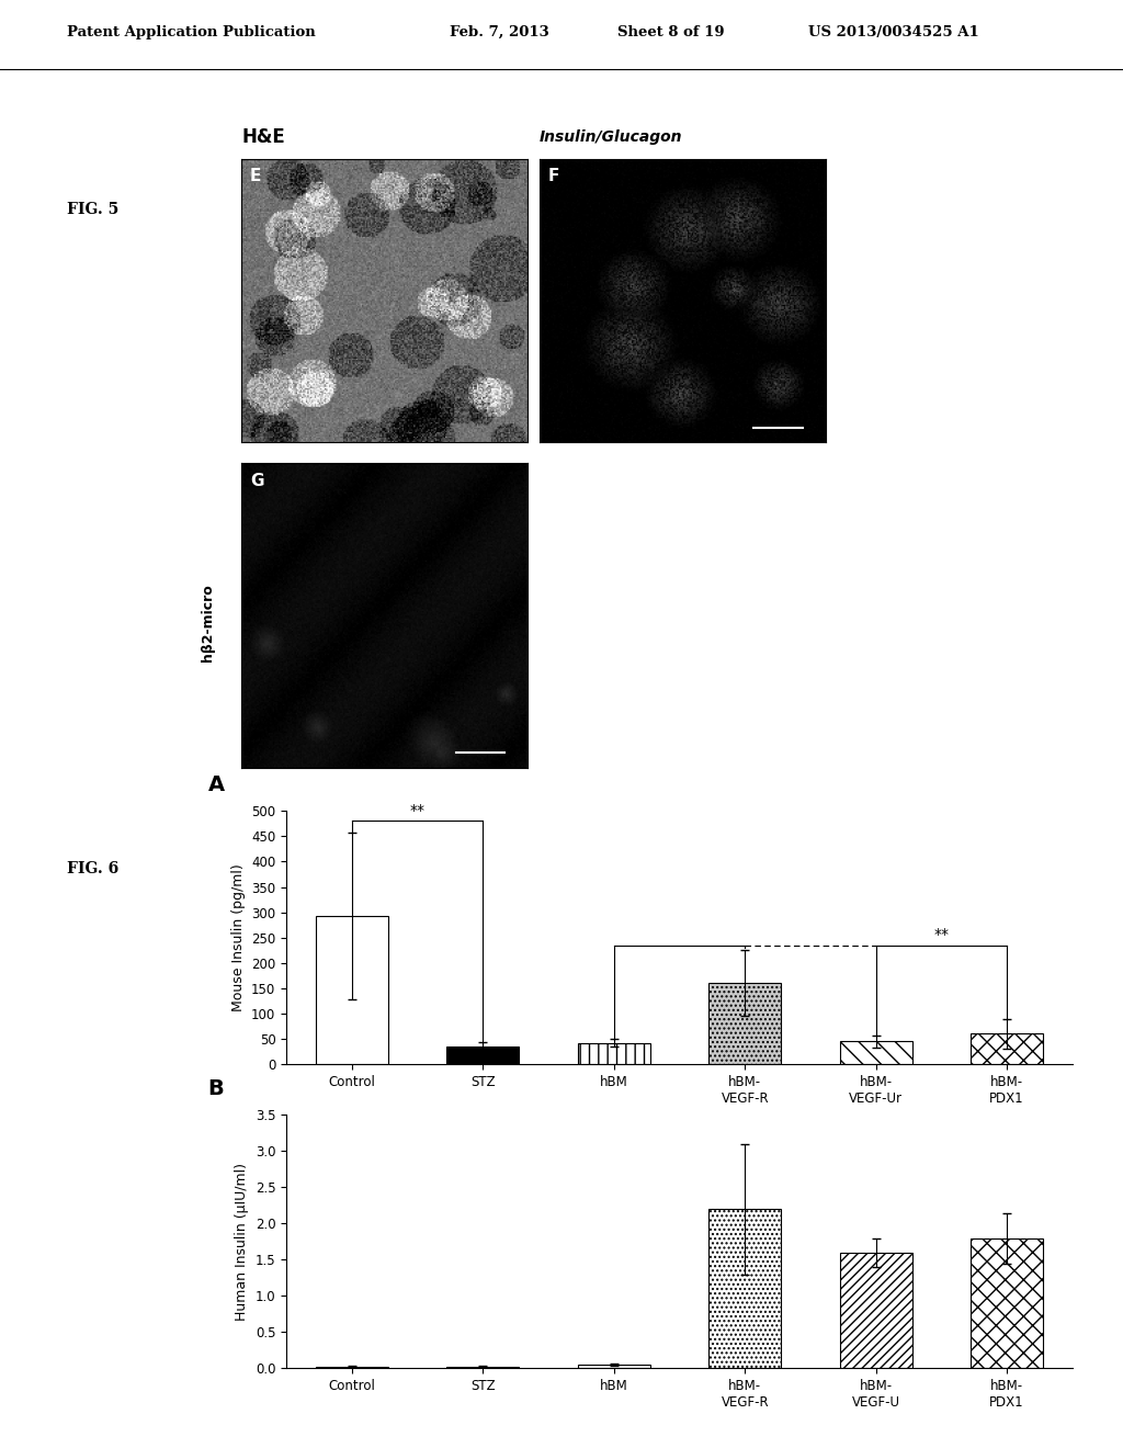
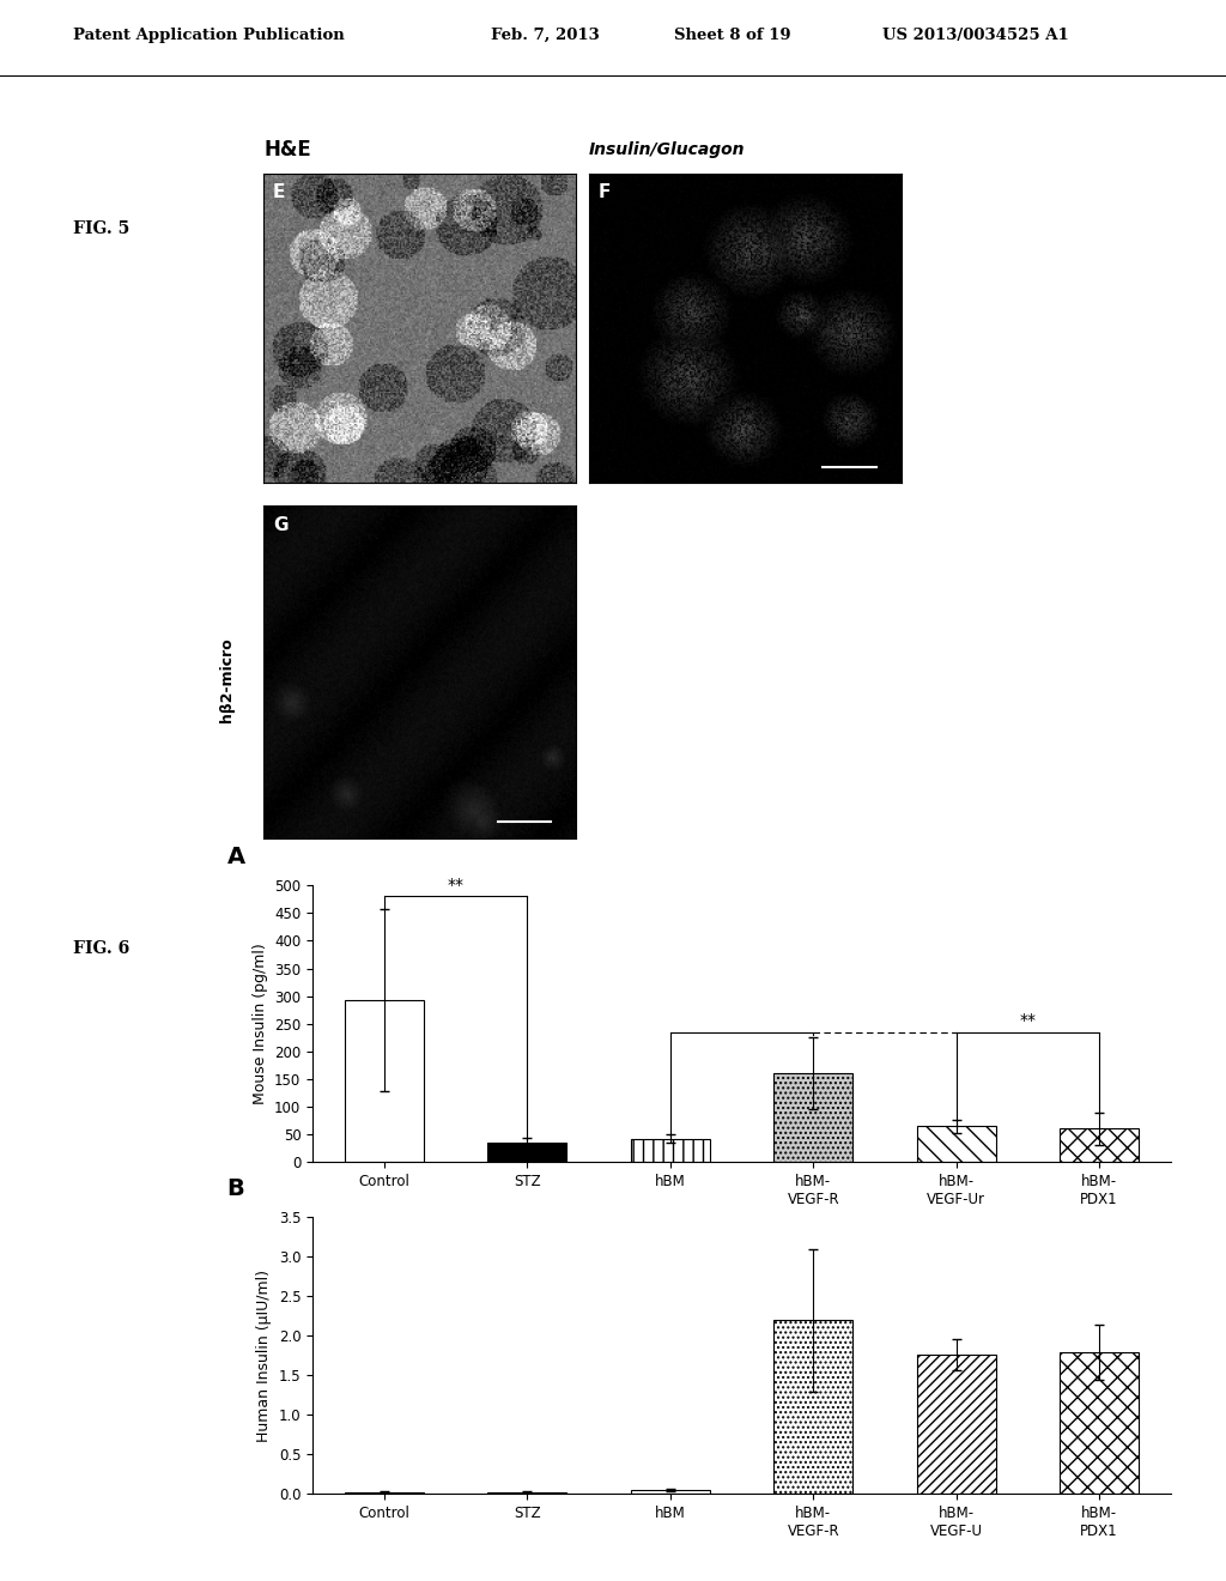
hBM- VEGF-Ur: 45 -> 65
hBM- VEGF-U: 1.60 -> 1.76
